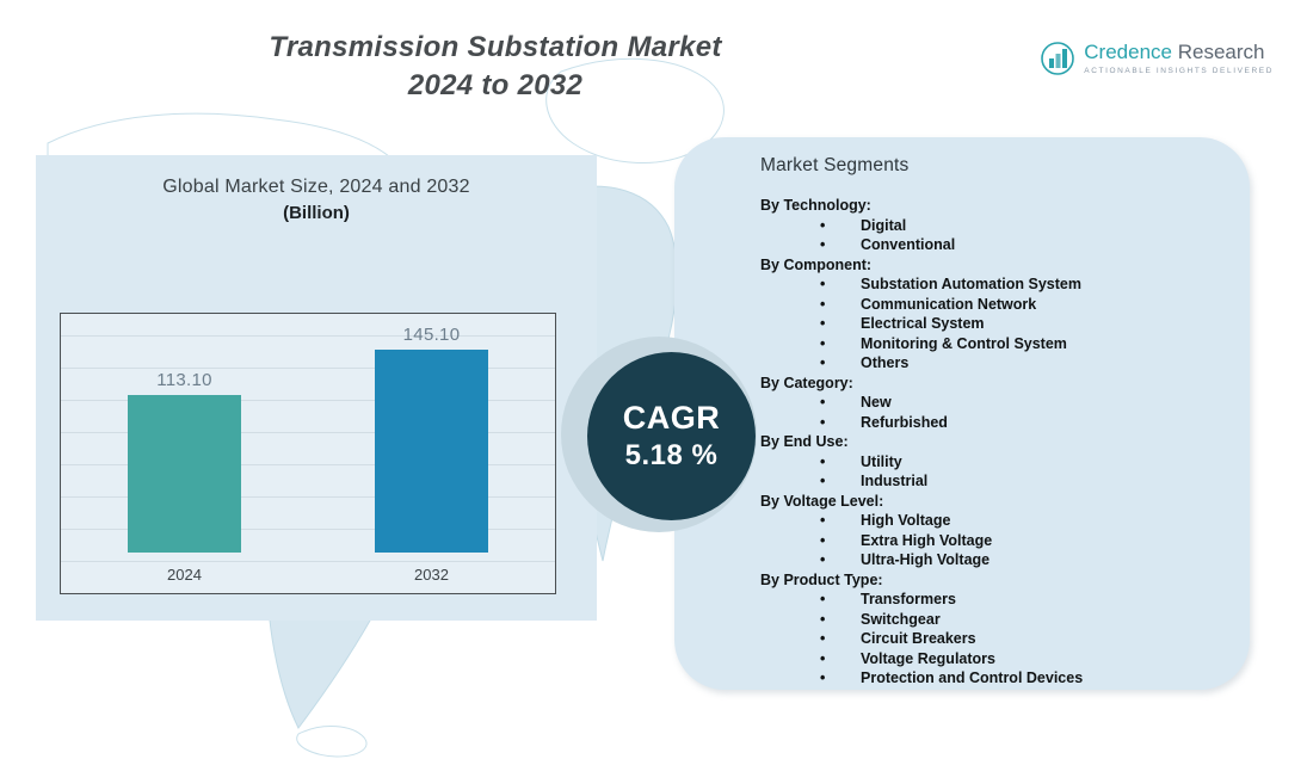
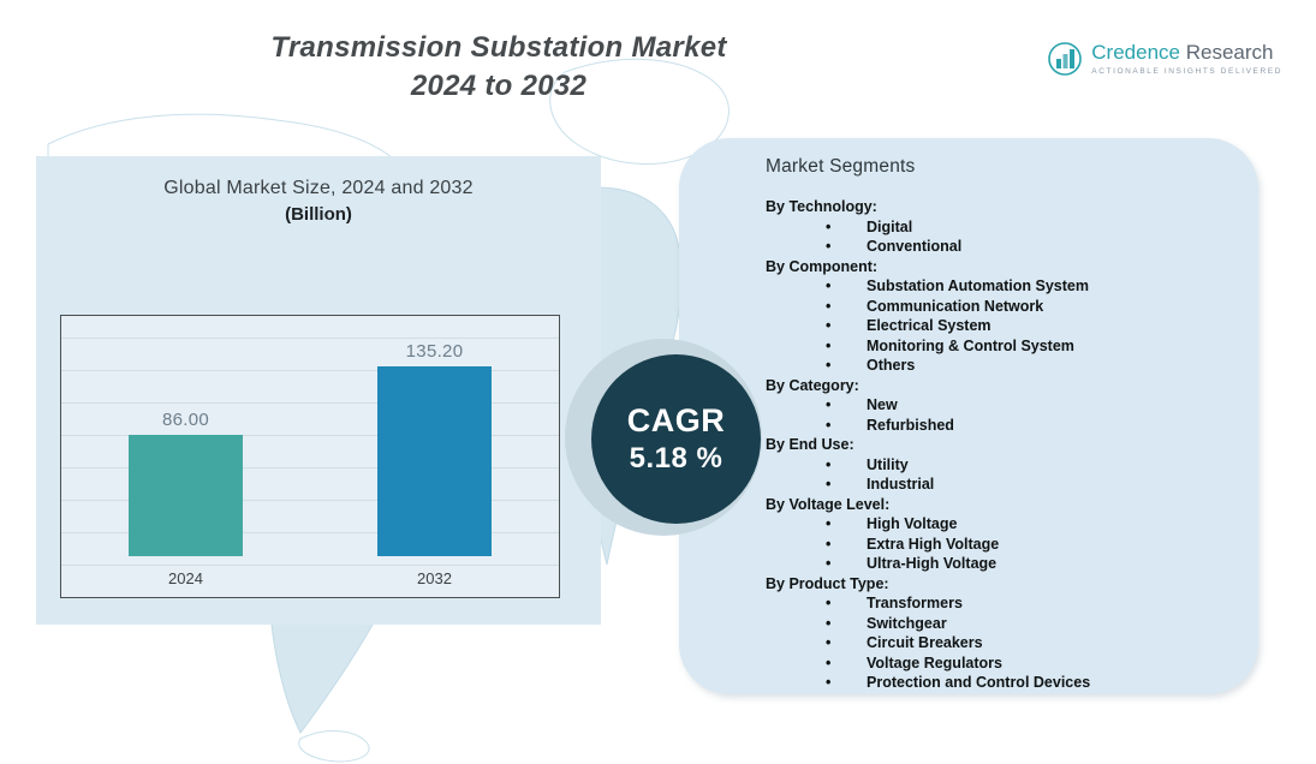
2024: 113.10 -> 86.00
2032: 145.10 -> 135.20
